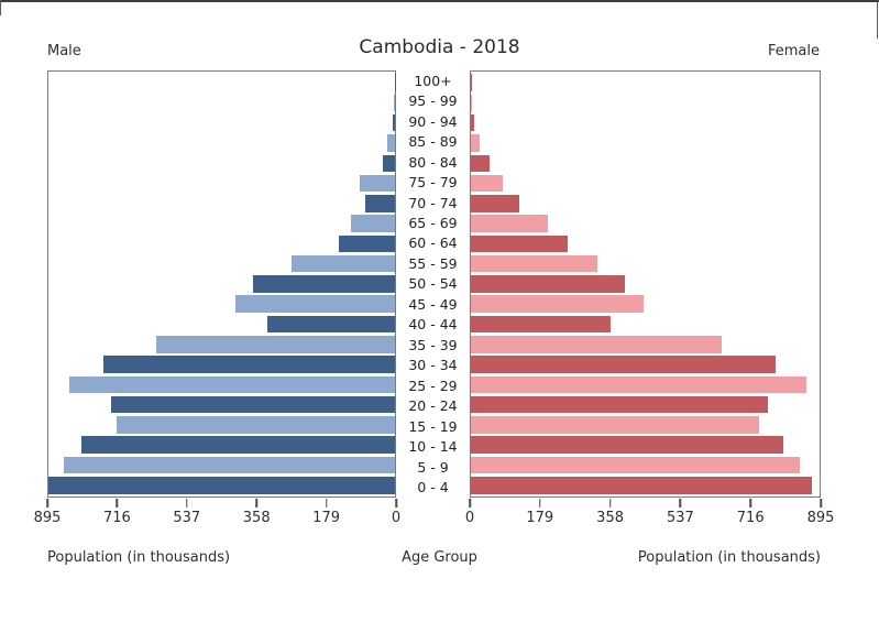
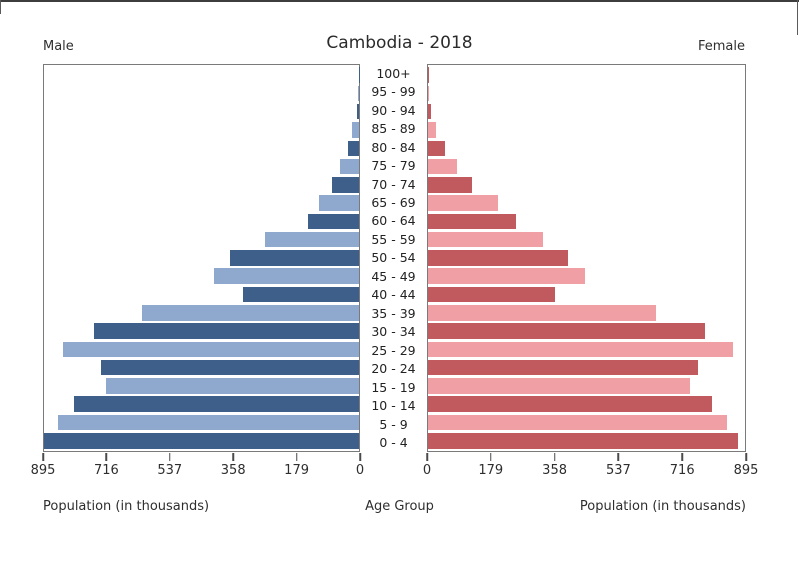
Male/75 - 79: 90 -> 50
